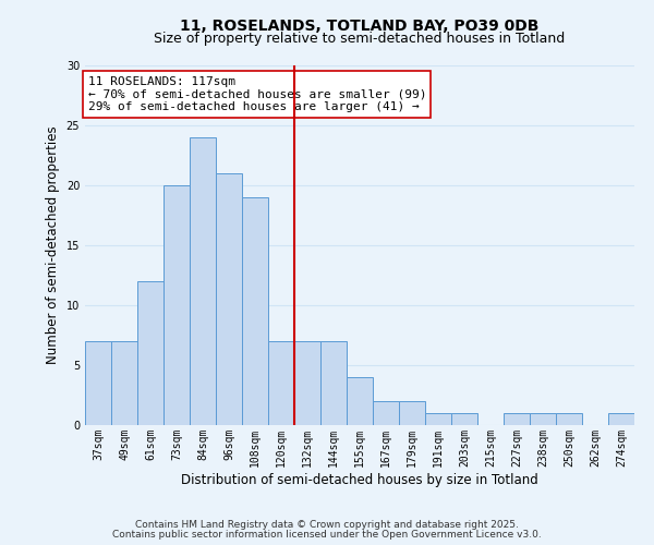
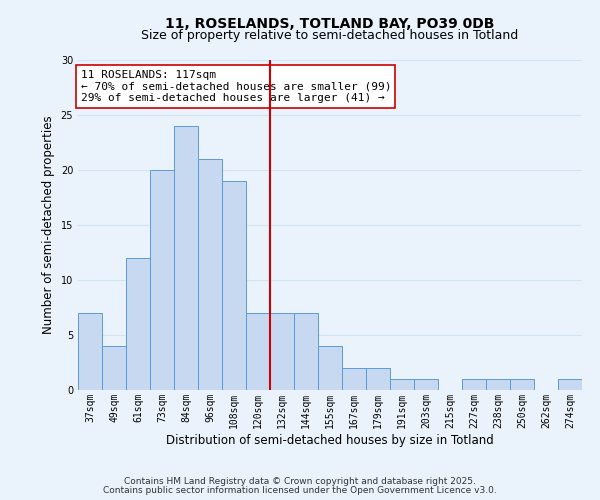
49sqm: 7 -> 4
